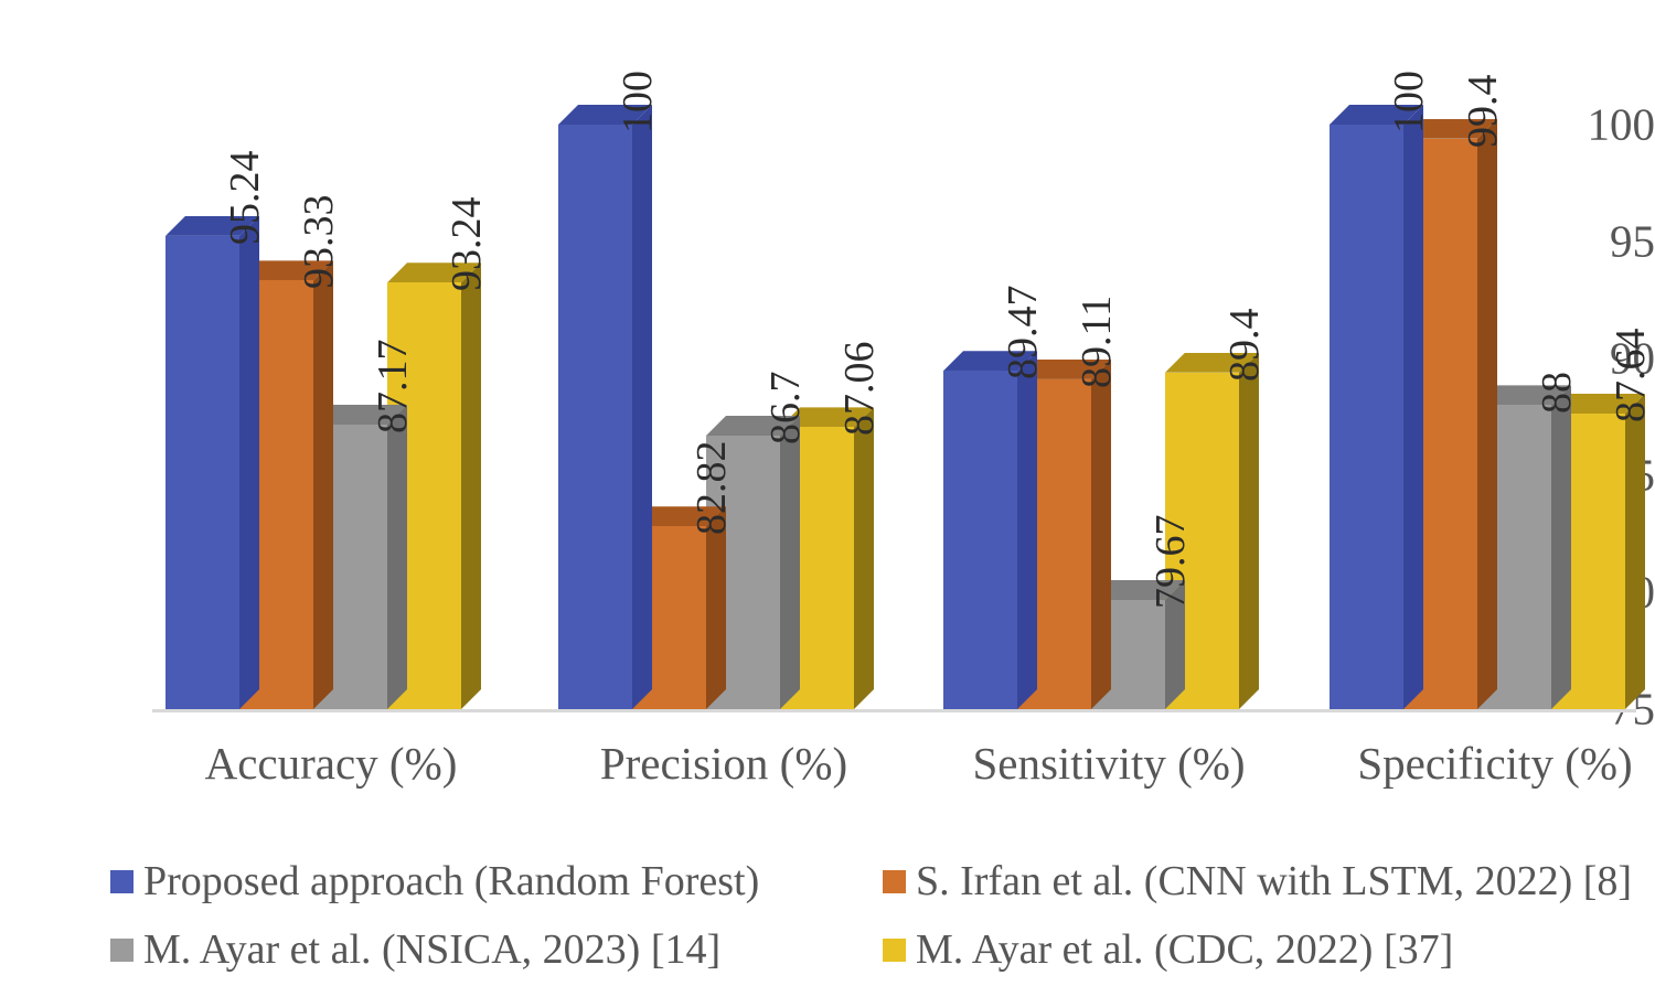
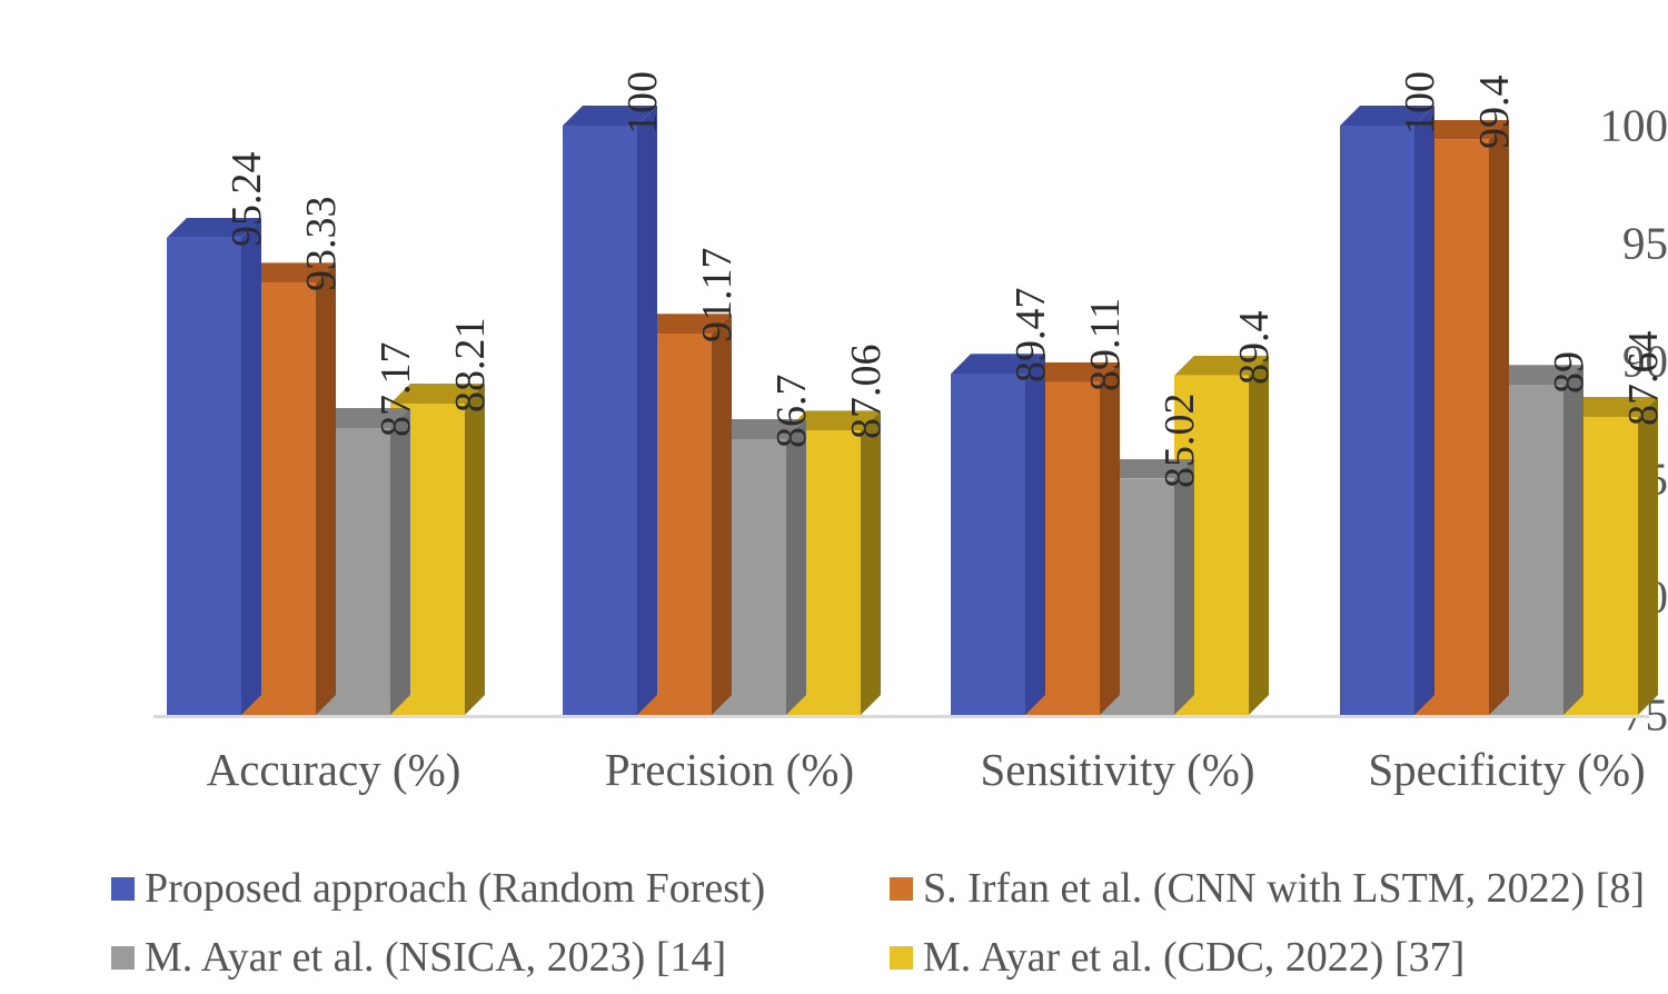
M. Ayar et al. (CDC, 2022) [37]/Accuracy (%): 93.24 -> 88.21
S. Irfan et al. (CNN with LSTM, 2022) [8]/Precision (%): 82.82 -> 91.17
M. Ayar et al. (NSICA, 2023) [14]/Sensitivity (%): 79.67 -> 85.02
M. Ayar et al. (NSICA, 2023) [14]/Specificity (%): 88 -> 89
